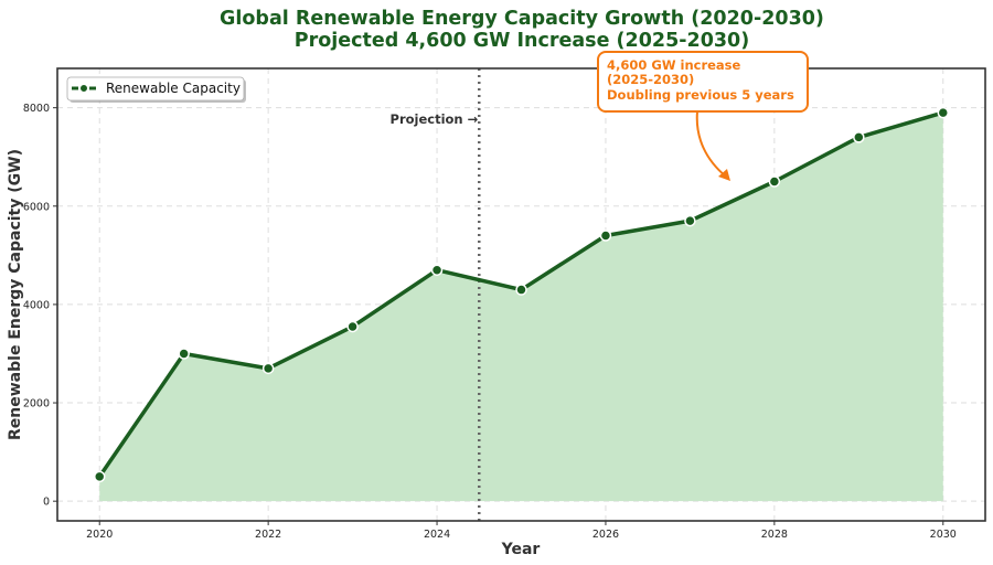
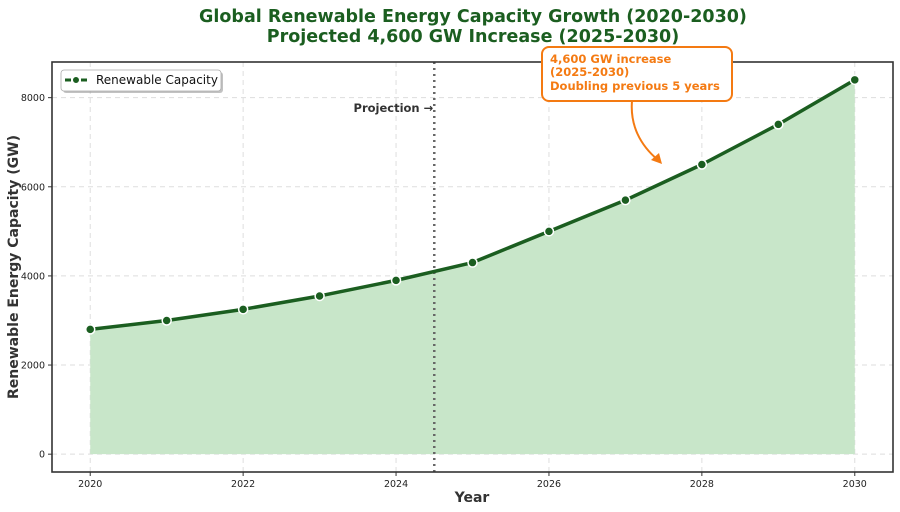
2020: 500 -> 2800
2022: 2700 -> 3200
2024: 4700 -> 3900
2026: 5400 -> 5000
2030: 7900 -> 8400
